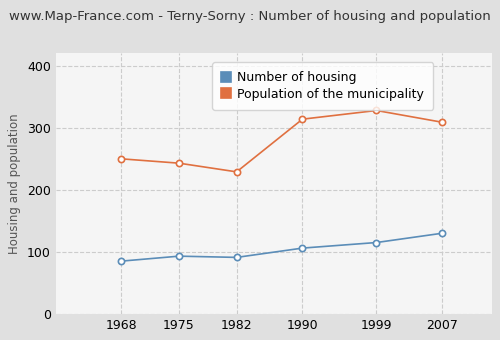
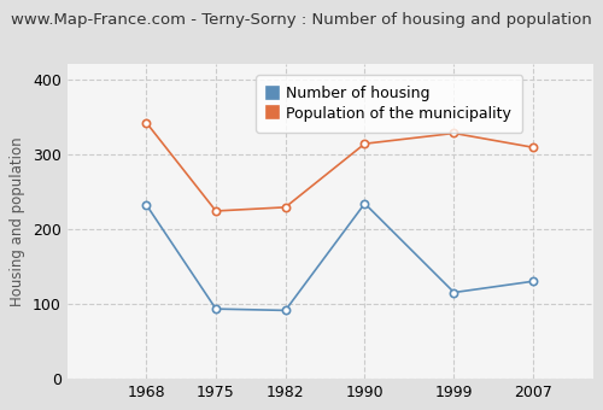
Number of housing/1968: 85 -> 232
Population of the municipality/1968: 250 -> 342
Population of the municipality/1975: 243 -> 224
Number of housing/1990: 106 -> 234
